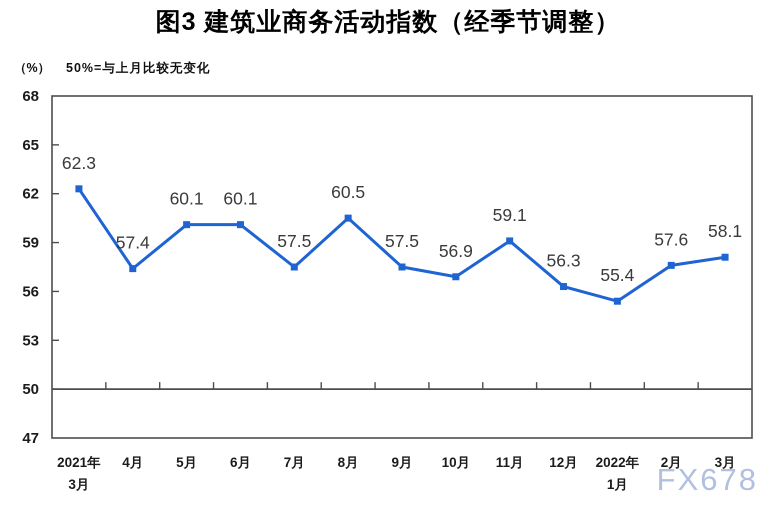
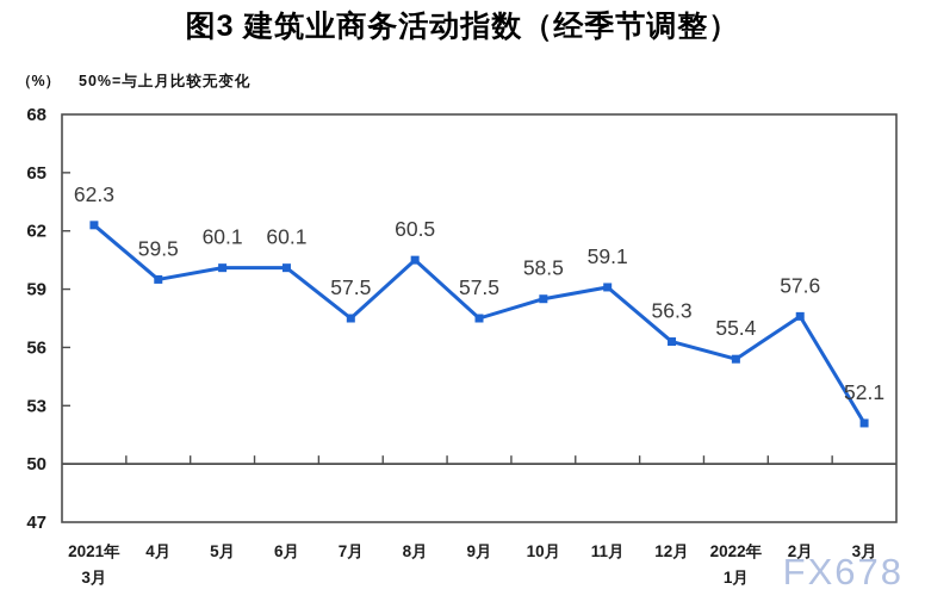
4月: 57.4 -> 59.5
10月: 56.9 -> 58.5
3月: 58.1 -> 52.1
